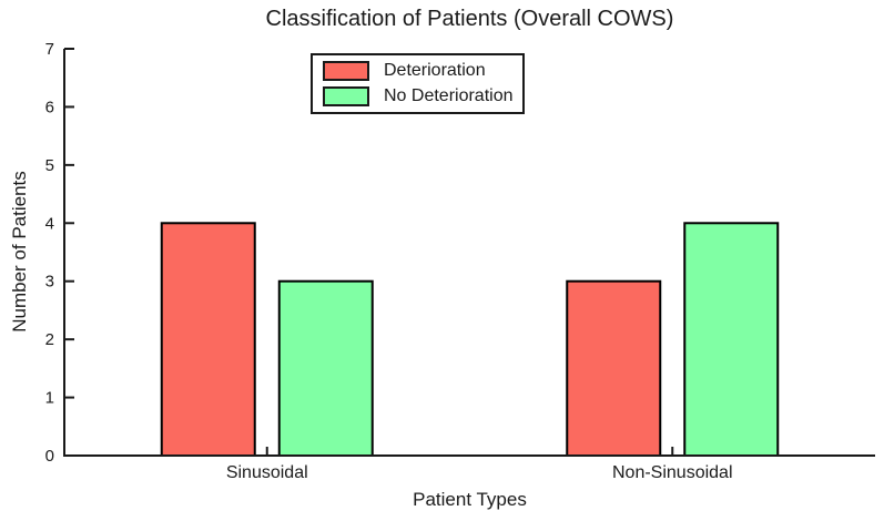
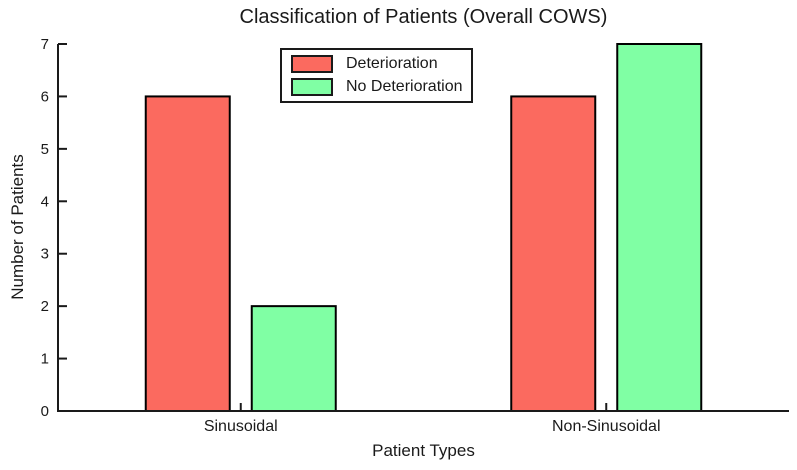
Deterioration/Sinusoidal: 4 -> 6
No Deterioration/Sinusoidal: 3 -> 2
Deterioration/Non-Sinusoidal: 3 -> 6
No Deterioration/Non-Sinusoidal: 4 -> 7
